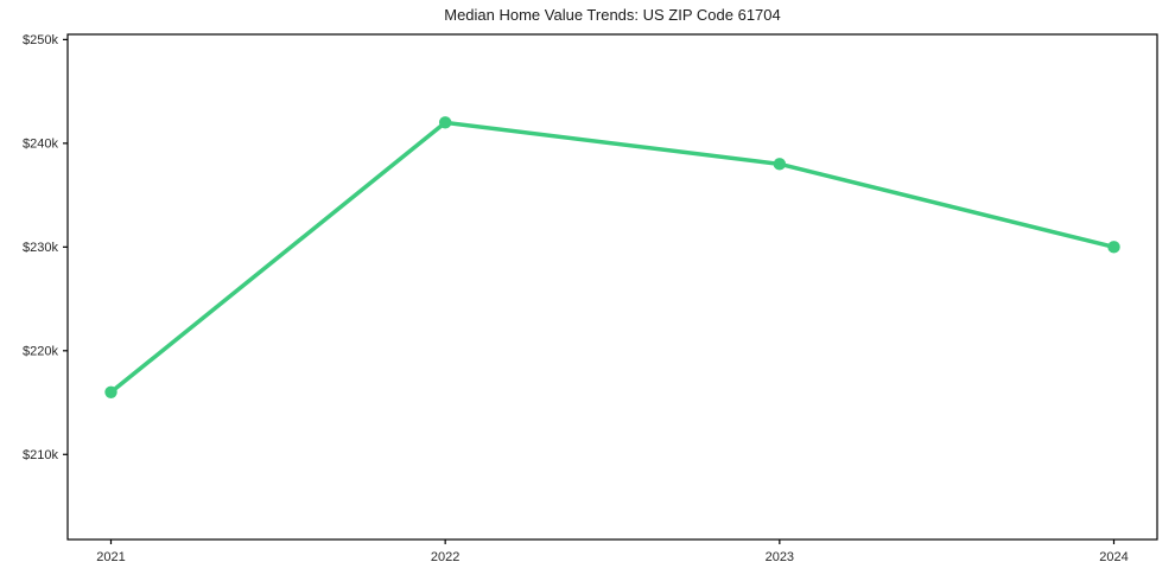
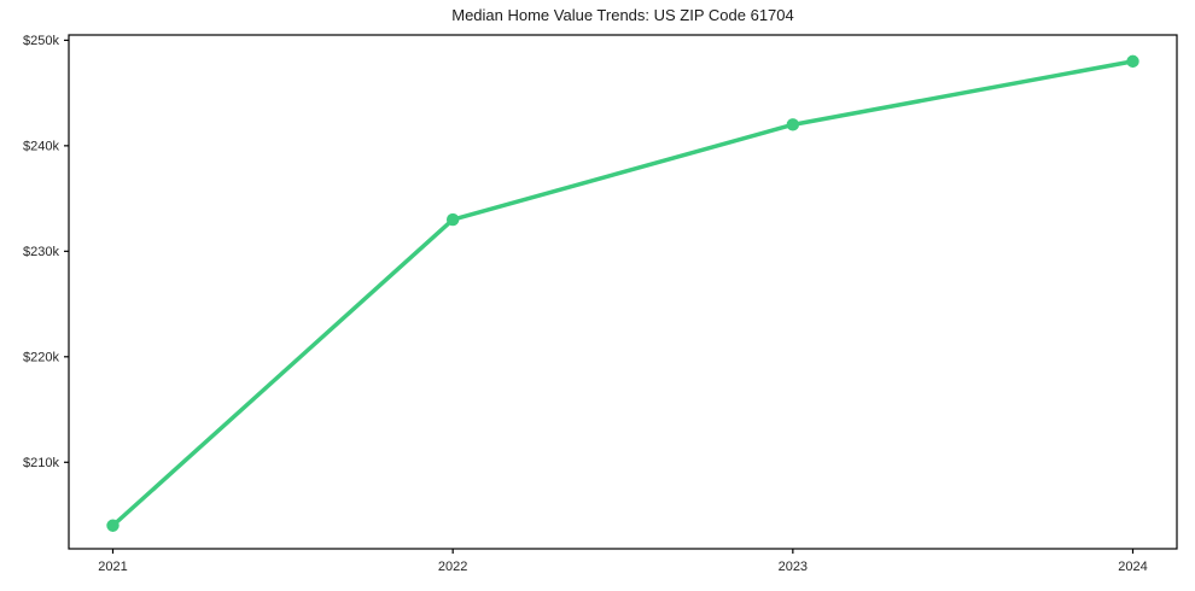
2021: $216k -> $204k
2022: $242k -> $233k
2023: $238k -> $242k
2024: $230k -> $248k
